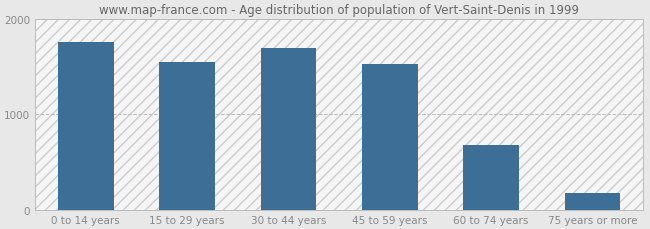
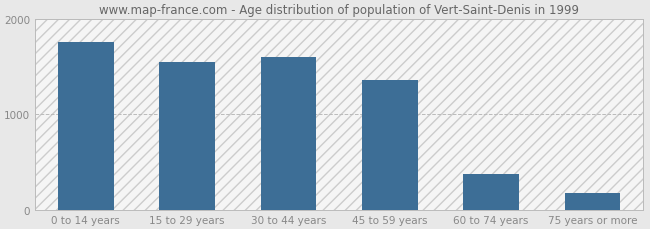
30 to 44 years: 1690 -> 1600
45 to 59 years: 1530 -> 1360
60 to 74 years: 680 -> 380
